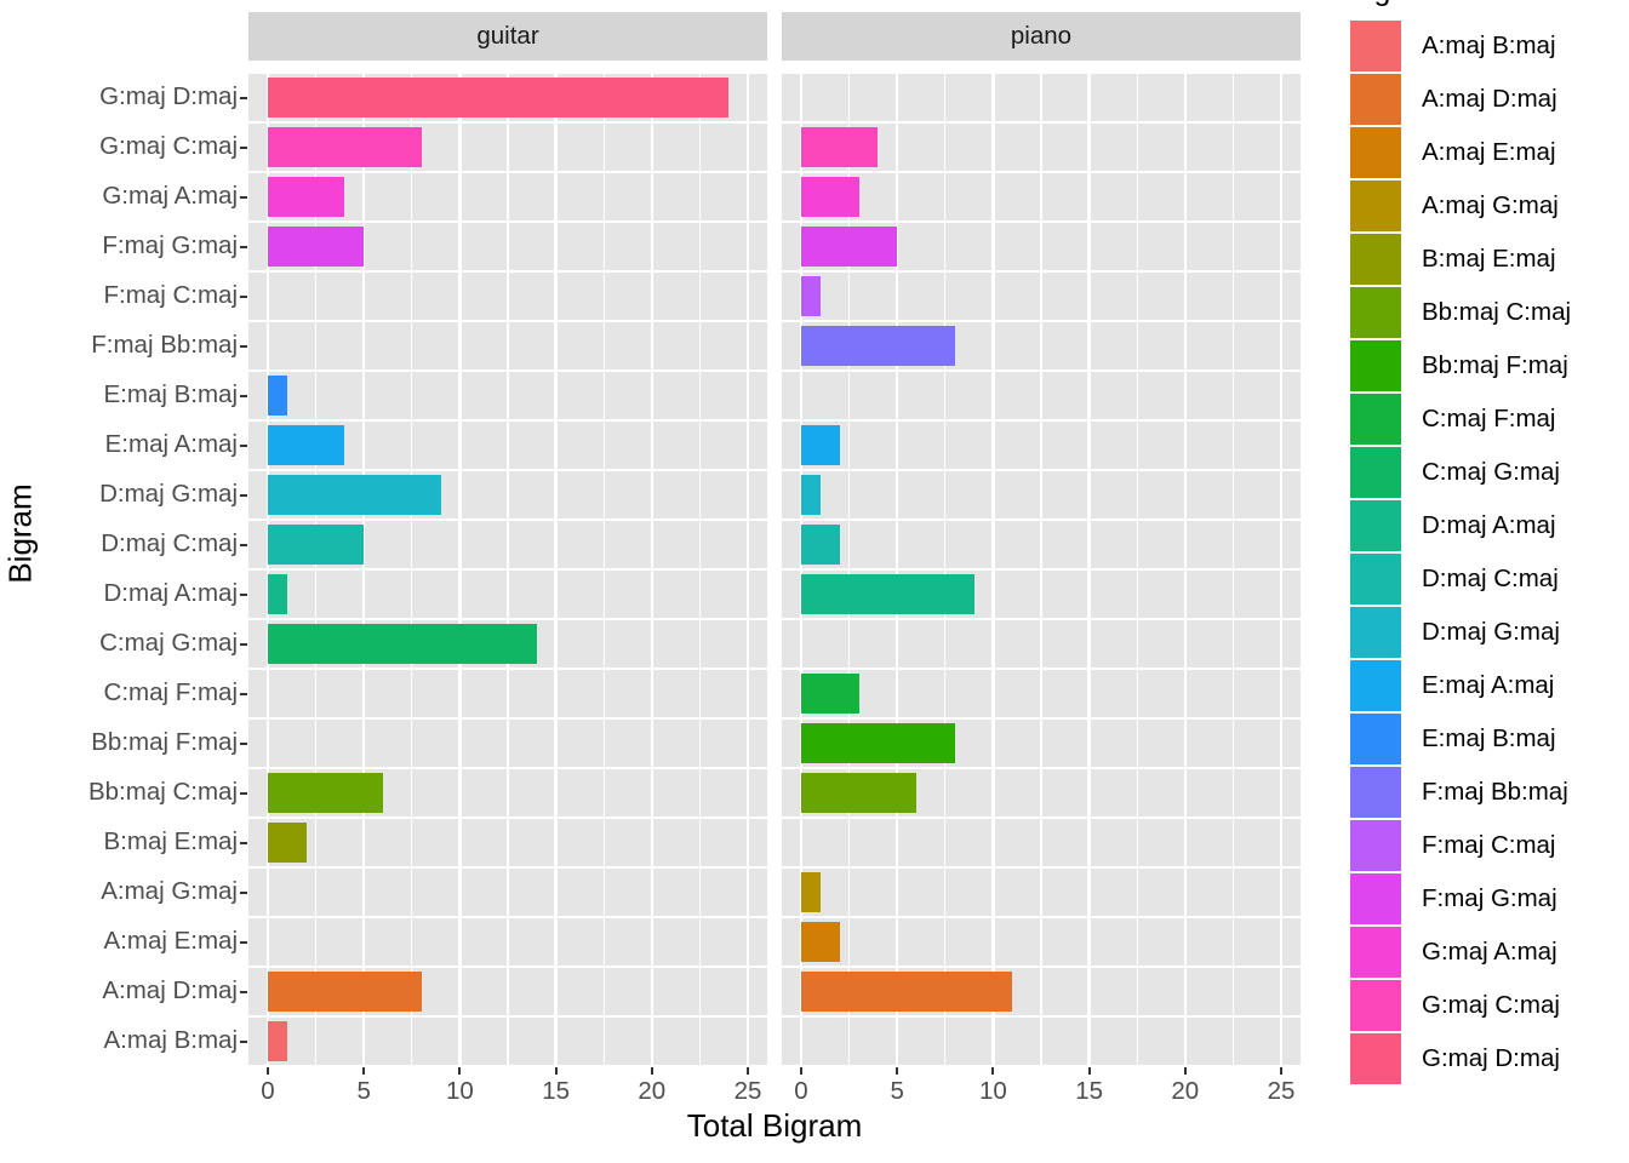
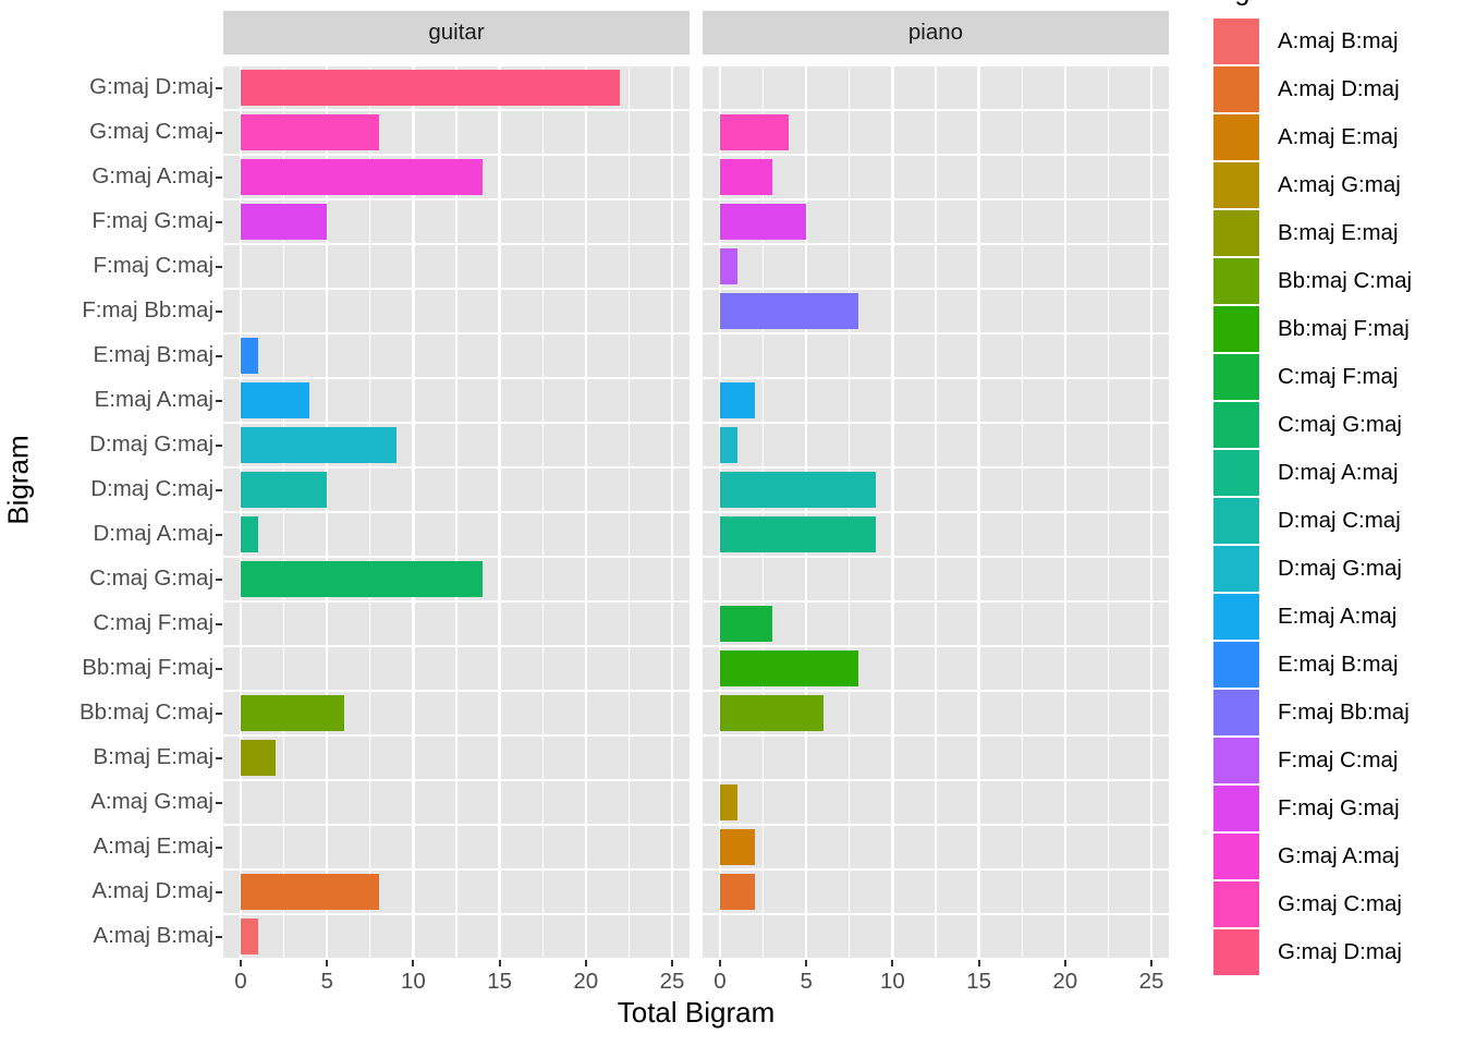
guitar/G:maj D:maj: 24 -> 22
guitar/G:maj A:maj: 4 -> 14
piano/D:maj C:maj: 2 -> 9
piano/A:maj D:maj: 11 -> 2
